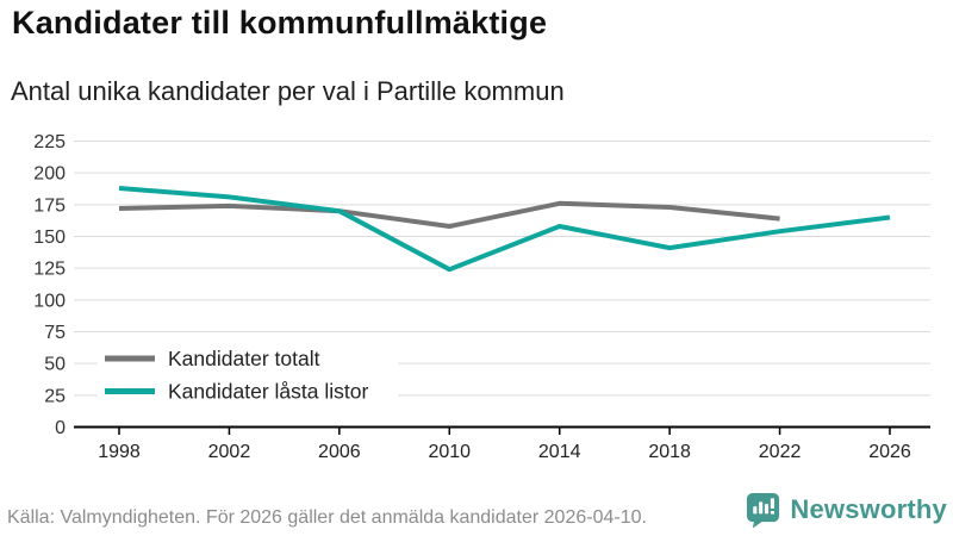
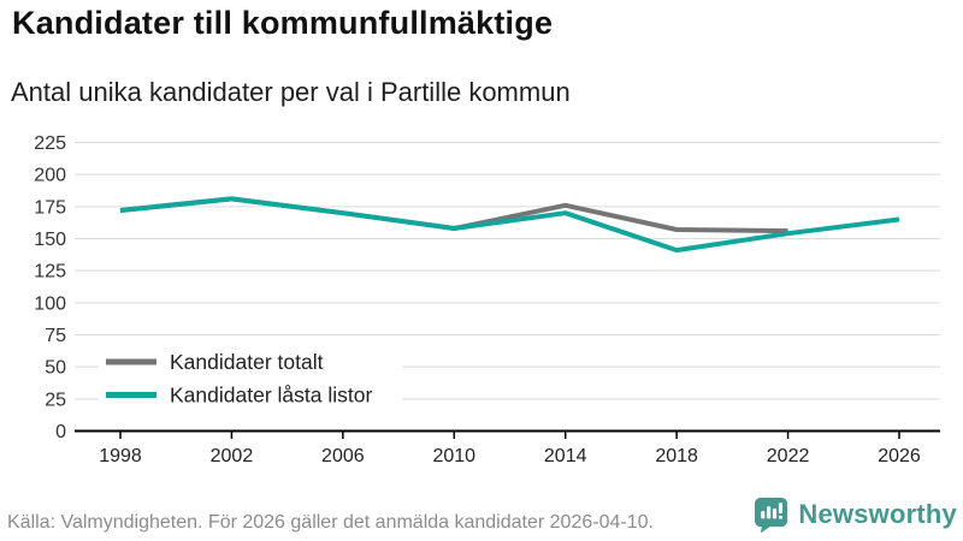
Kandidater låsta listor/1998: 188 -> 172
Kandidater totalt/2002: 174 -> 181
Kandidater låsta listor/2010: 124 -> 158
Kandidater låsta listor/2014: 158 -> 170
Kandidater totalt/2018: 173 -> 157
Kandidater totalt/2022: 164 -> 156
